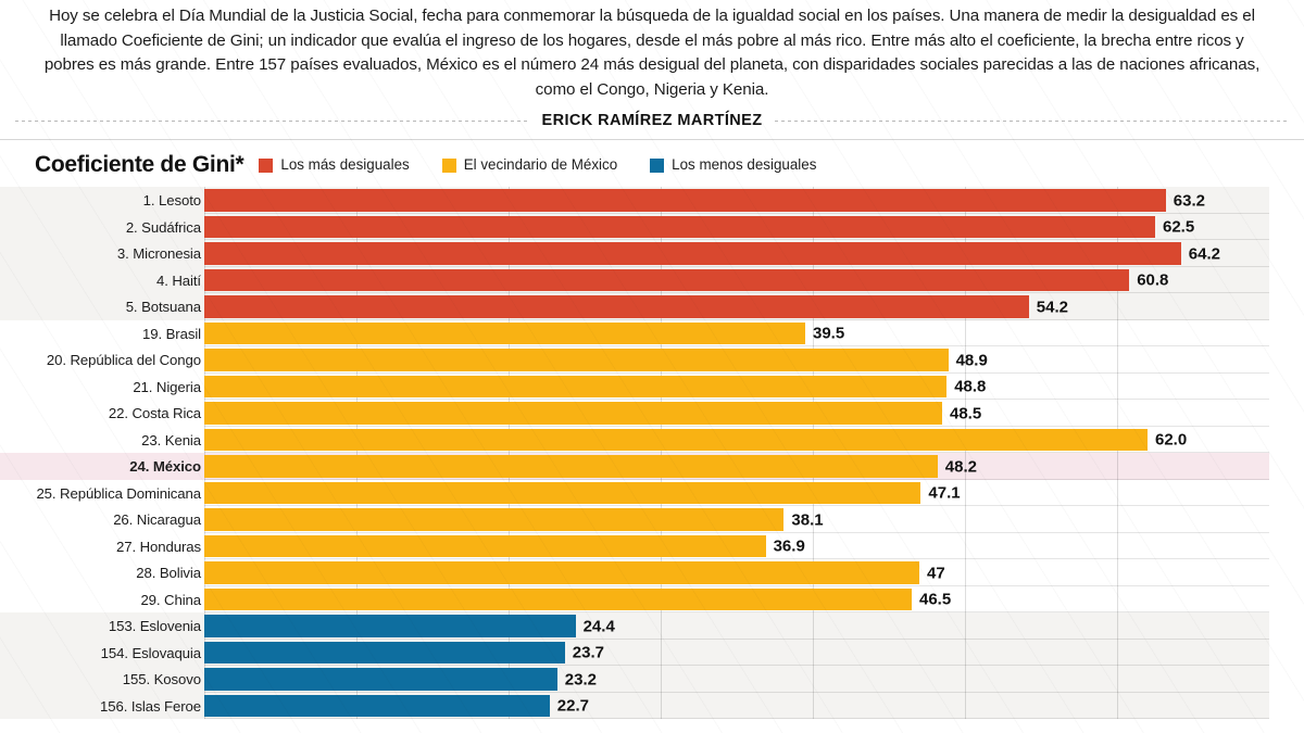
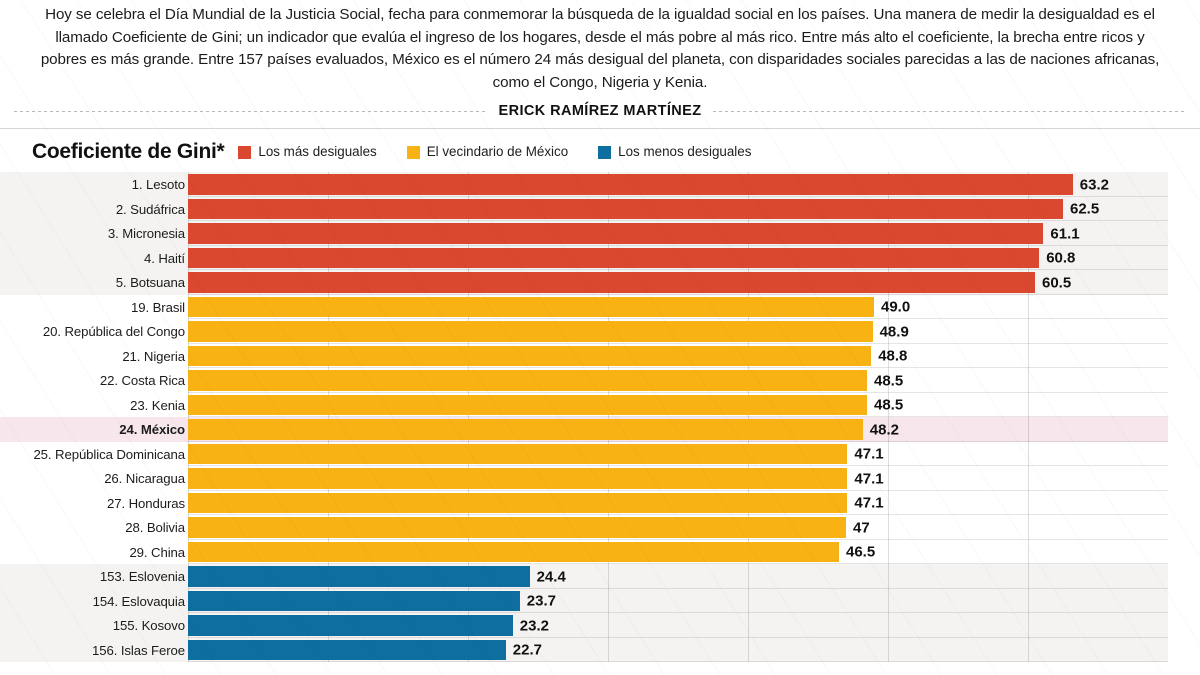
3. Micronesia: 64.2 -> 61.1
5. Botsuana: 54.2 -> 60.5
19. Brasil: 39.5 -> 49.0
23. Kenia: 62.0 -> 48.5
26. Nicaragua: 38.1 -> 47.1
27. Honduras: 36.9 -> 47.1
